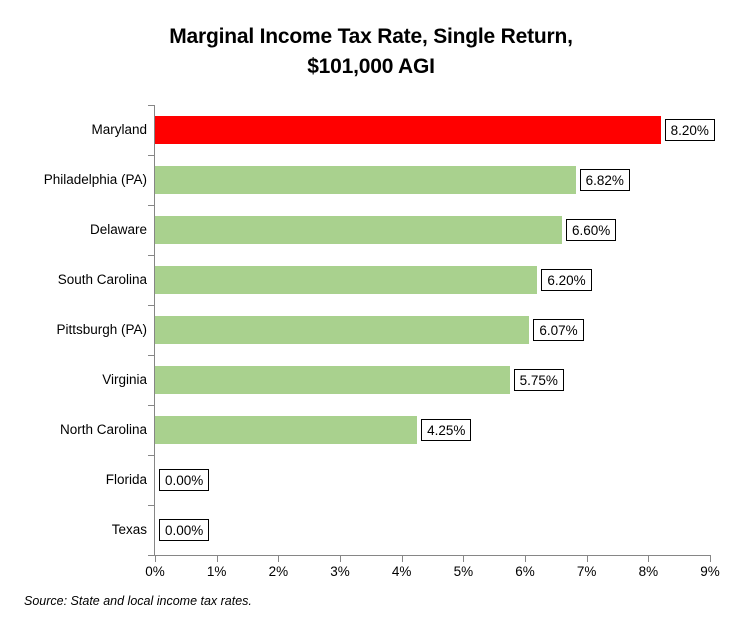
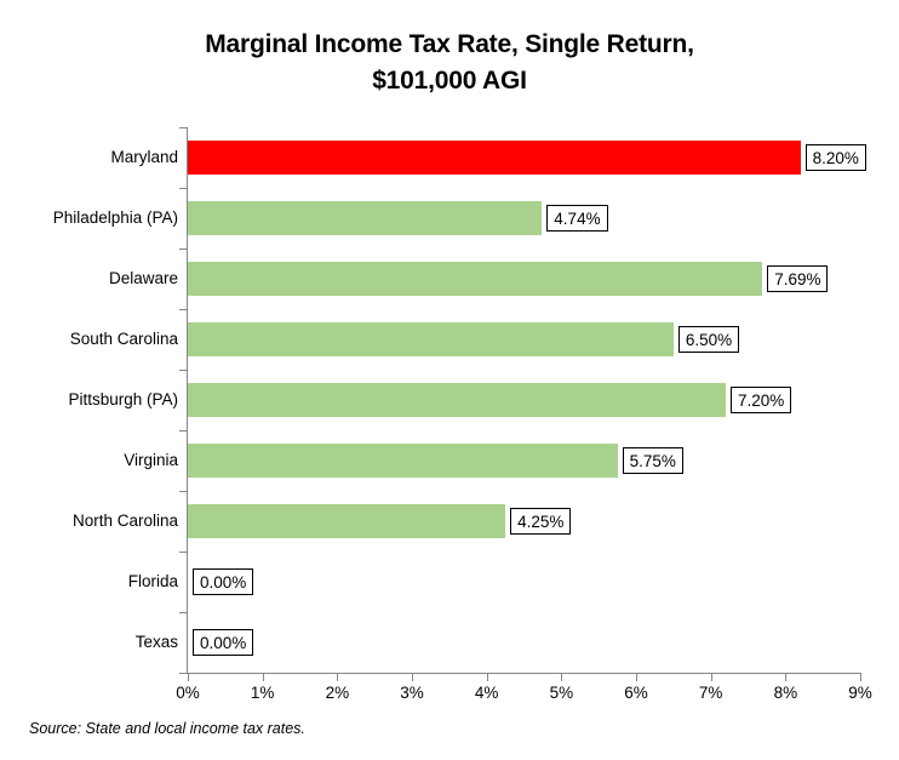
Philadelphia (PA): 6.82% -> 4.74%
Delaware: 6.60% -> 7.69%
South Carolina: 6.20% -> 6.50%
Pittsburgh (PA): 6.07% -> 7.20%
